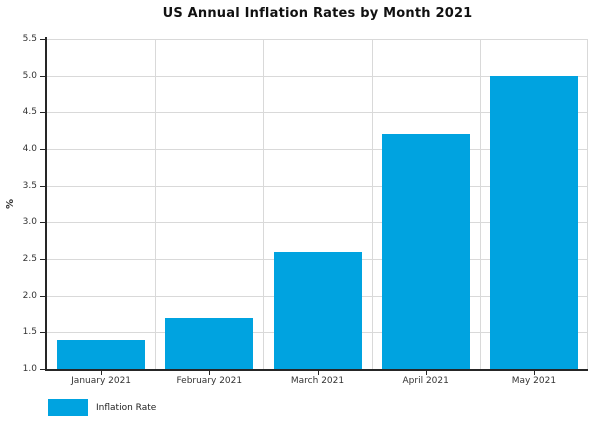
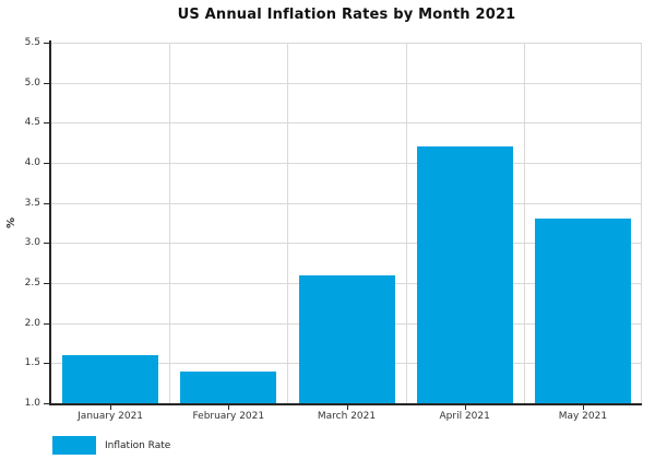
January 2021: 1.4 -> 1.6
February 2021: 1.7 -> 1.4
May 2021: 5.0 -> 3.3
